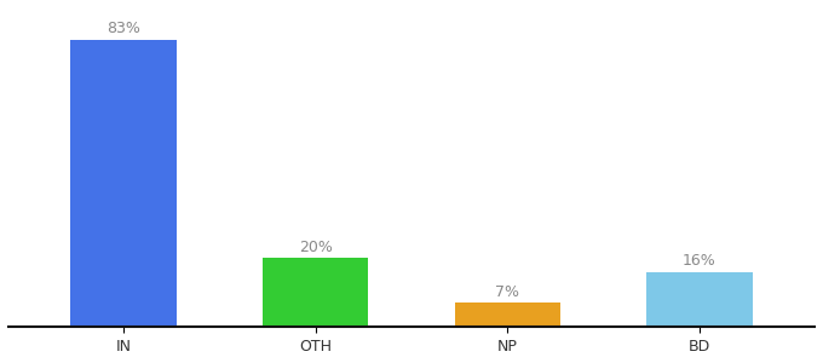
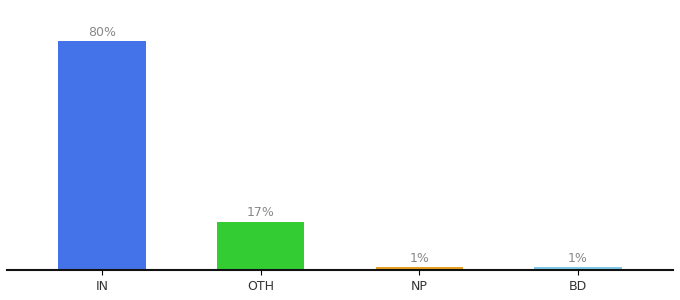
IN: 83% -> 80%
OTH: 20% -> 17%
NP: 7% -> 1%
BD: 16% -> 1%
